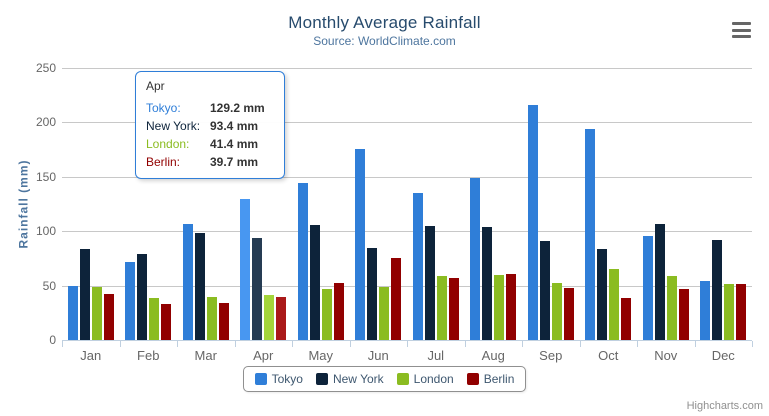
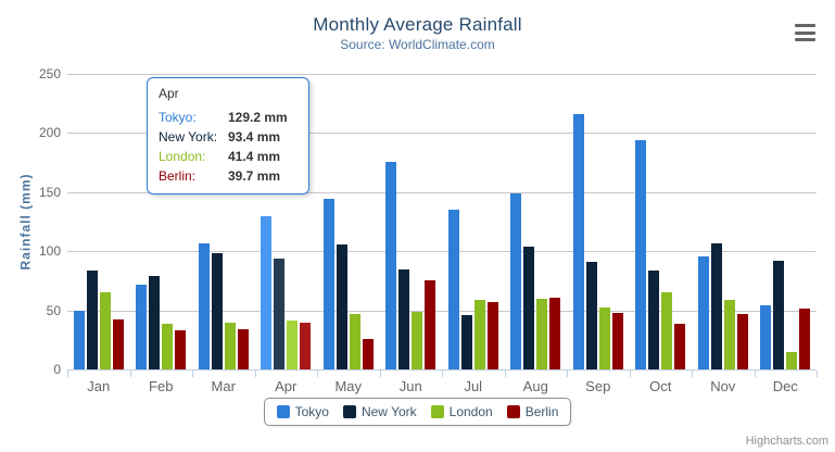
London/Jan: 49 -> 65
Berlin/May: 53 -> 26
New York/Jul: 105 -> 46
London/Dec: 51 -> 15
